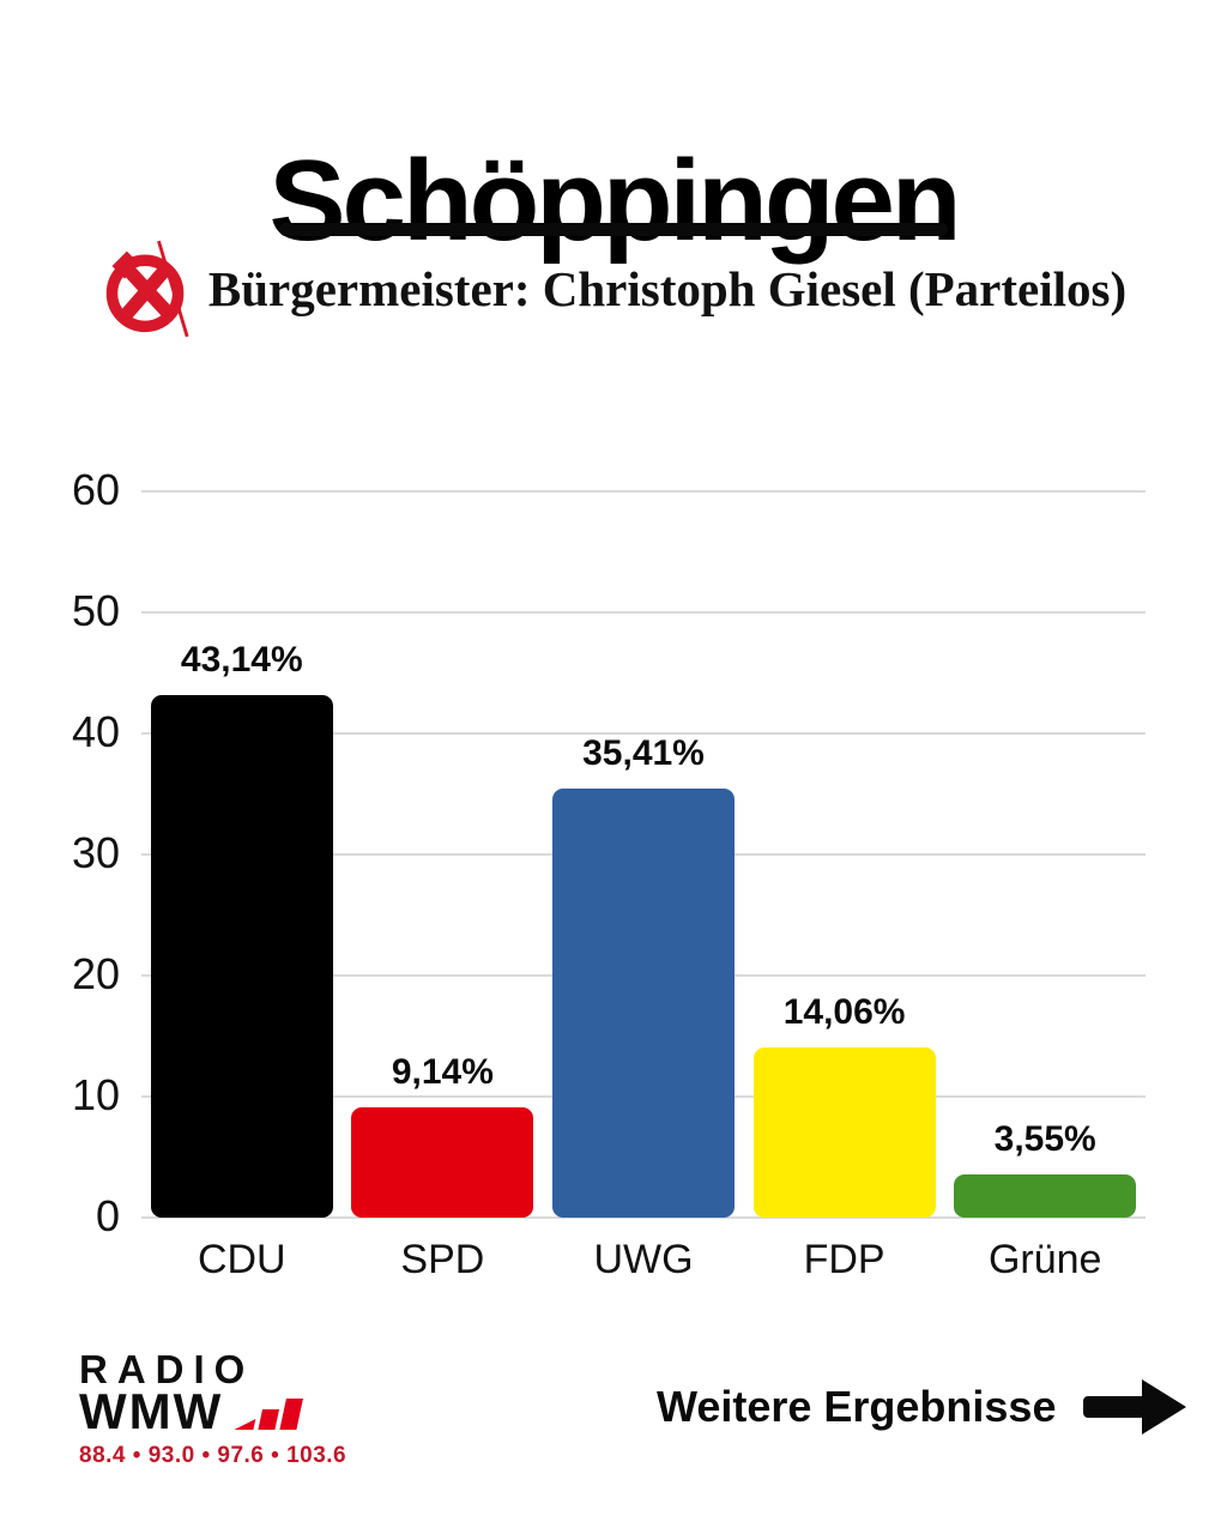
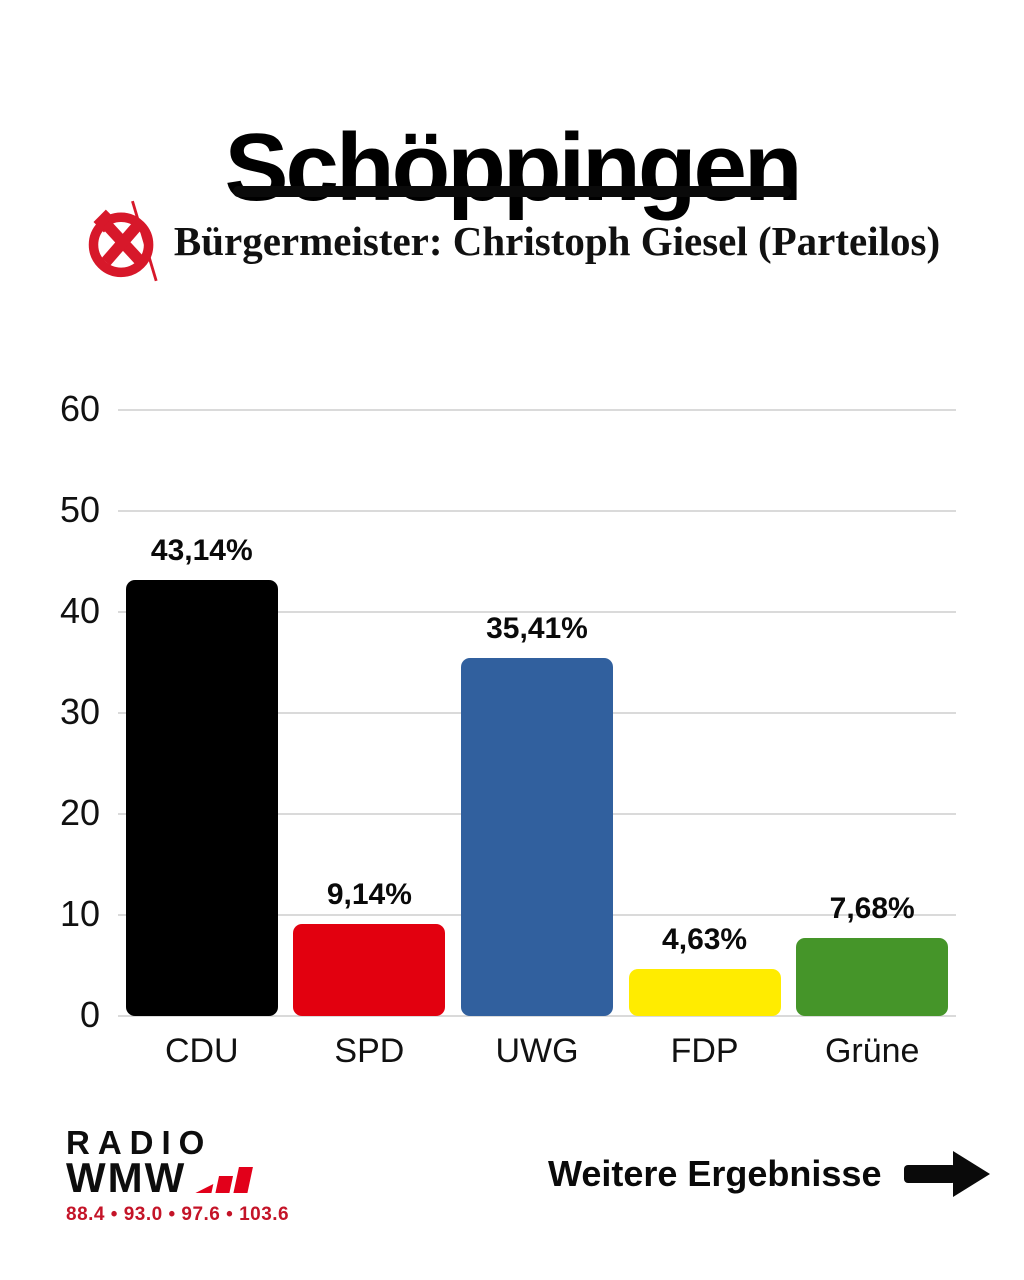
FDP: 14,06% -> 4,63%
Grüne: 3,55% -> 7,68%
